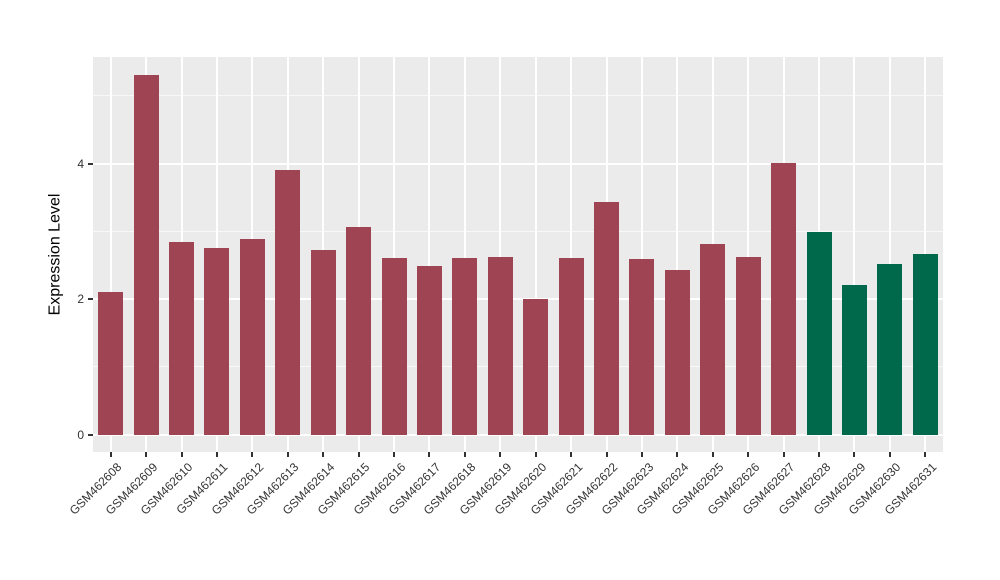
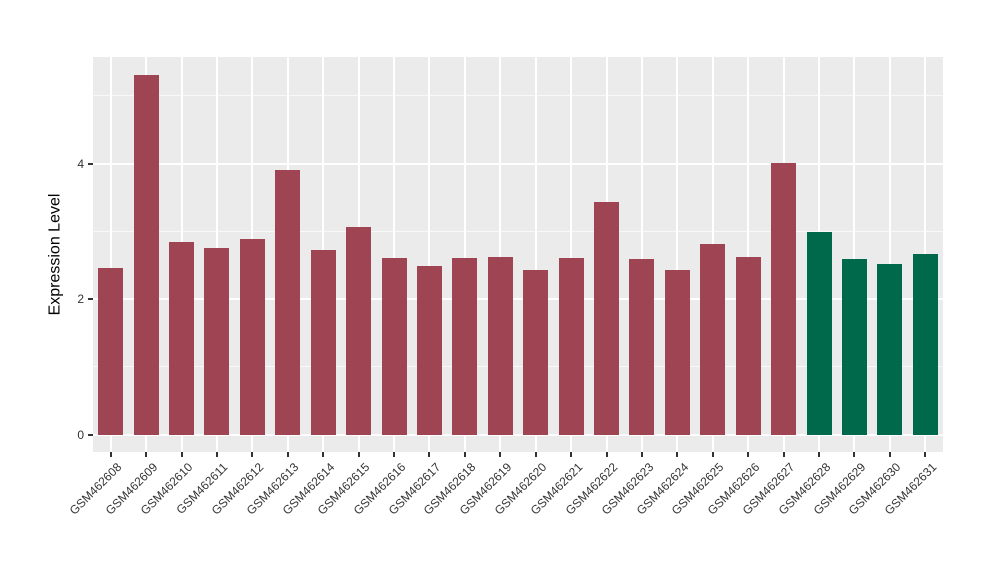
GSM462608: 2.1 -> 2.5
GSM462620: 2.0 -> 2.4
GSM462629: 2.2 -> 2.6
